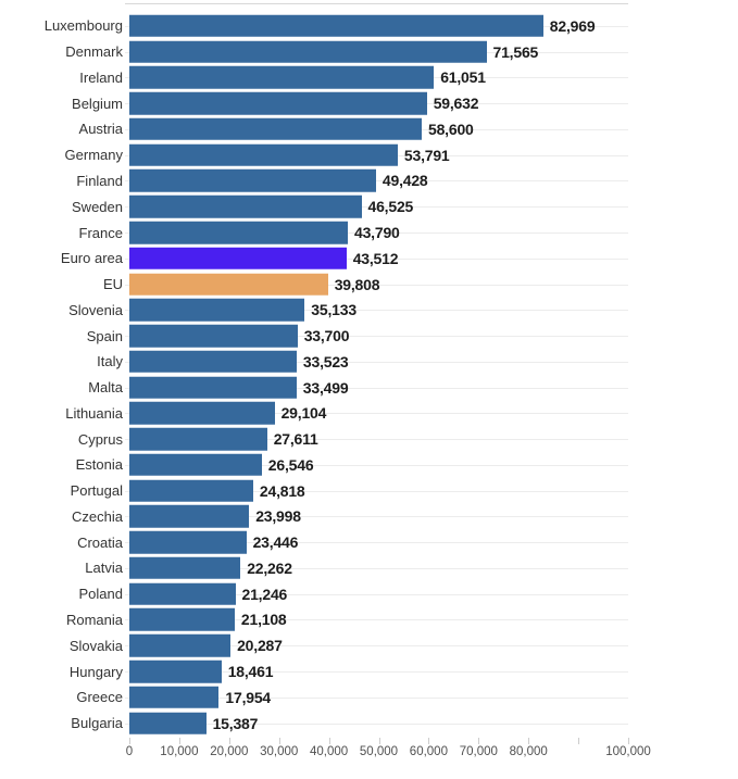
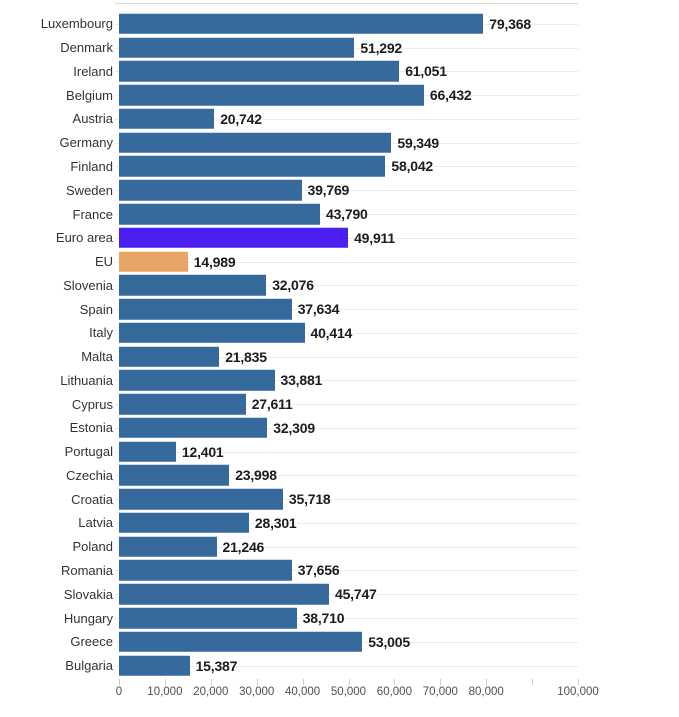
Luxembourg: 82,969 -> 79,368
Denmark: 71,565 -> 51,292
Belgium: 59,632 -> 66,432
Austria: 58,600 -> 20,742
Germany: 53,791 -> 59,349
Finland: 49,428 -> 58,042
Sweden: 46,525 -> 39,769
Euro area: 43,512 -> 49,911
EU: 39,808 -> 14,989
Slovenia: 35,133 -> 32,076
Spain: 33,700 -> 37,634
Italy: 33,523 -> 40,414
Malta: 33,499 -> 21,835
Lithuania: 29,104 -> 33,881
Estonia: 26,546 -> 32,309
Portugal: 24,818 -> 12,401
Croatia: 23,446 -> 35,718
Latvia: 22,262 -> 28,301
Romania: 21,108 -> 37,656
Slovakia: 20,287 -> 45,747
Hungary: 18,461 -> 38,710
Greece: 17,954 -> 53,005
